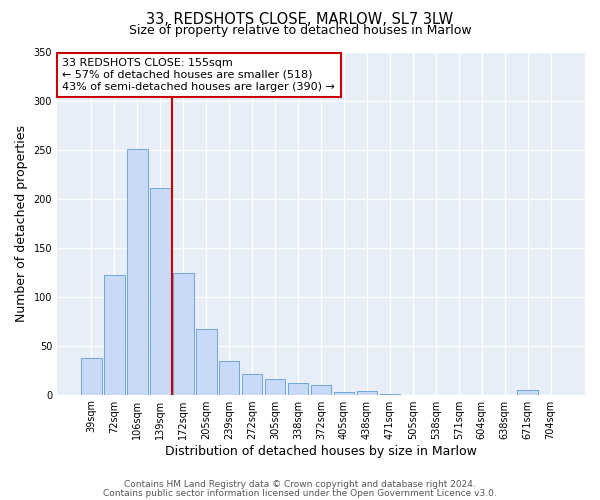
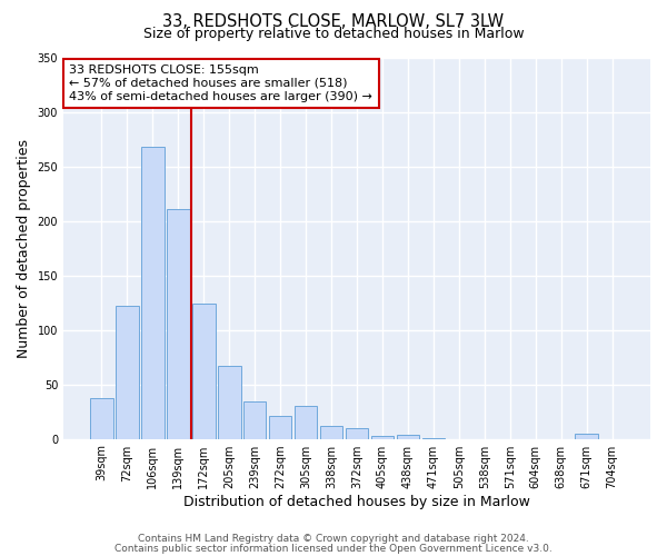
106sqm: 251 -> 268
305sqm: 16 -> 30
